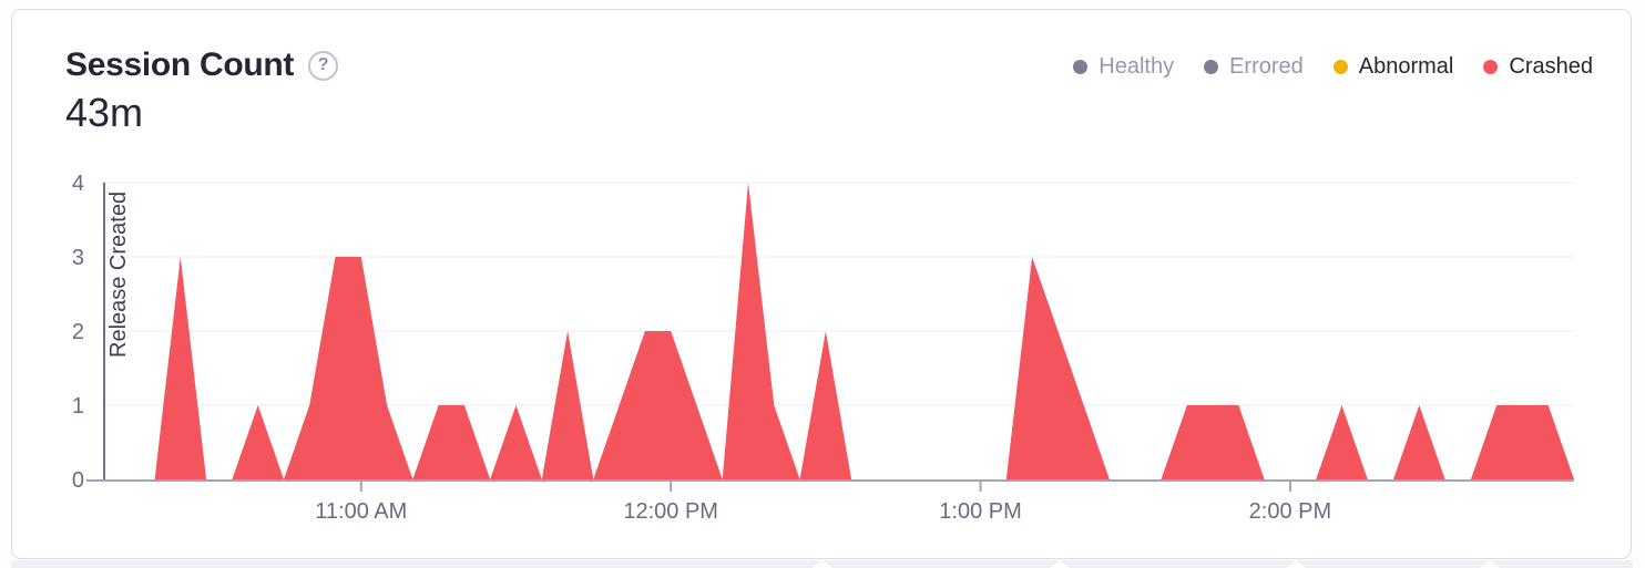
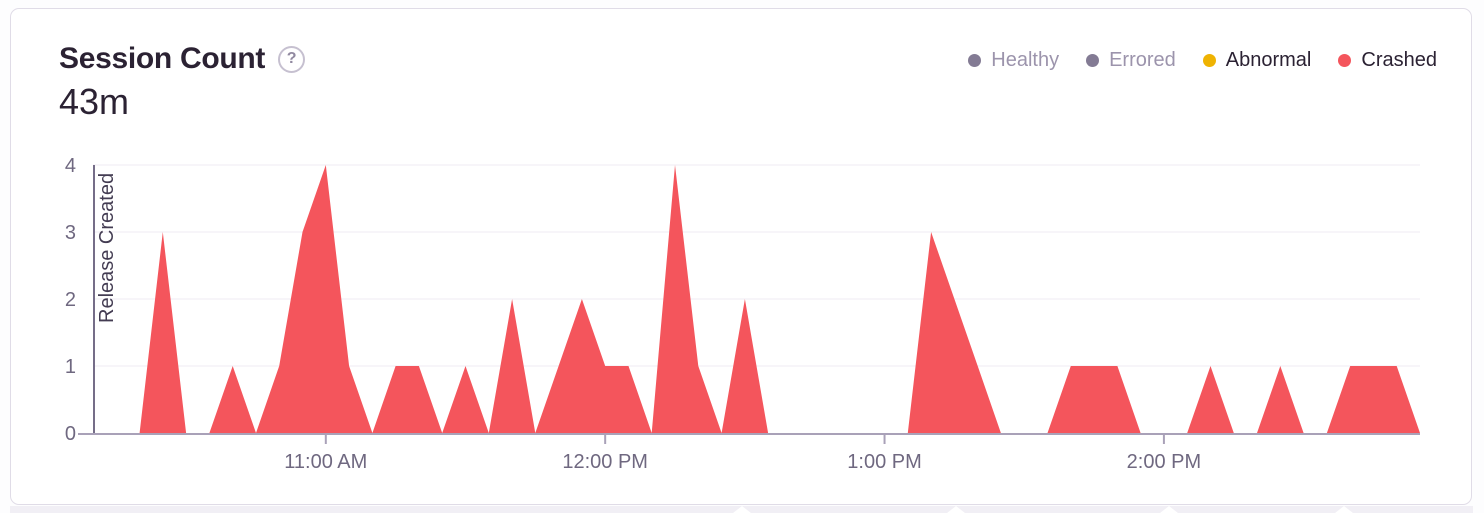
11:00 AM: 3 -> 4
12:00 PM: 2 -> 1
